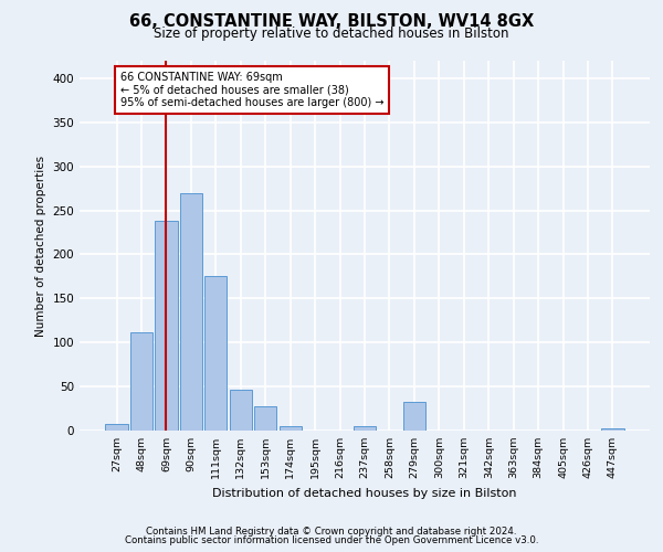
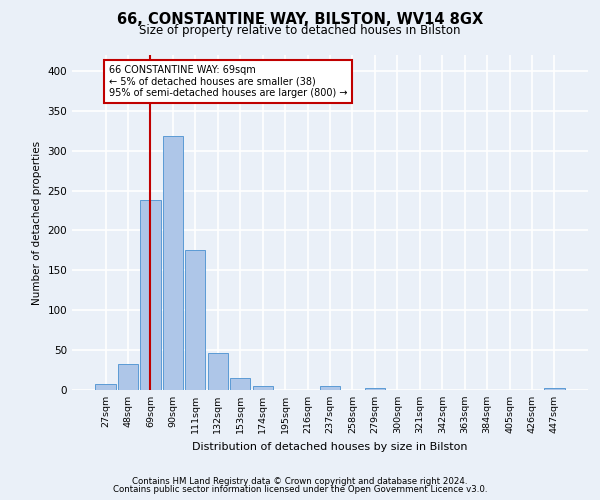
48sqm: 112 -> 32
90sqm: 270 -> 319
153sqm: 28 -> 15
279sqm: 32 -> 3
